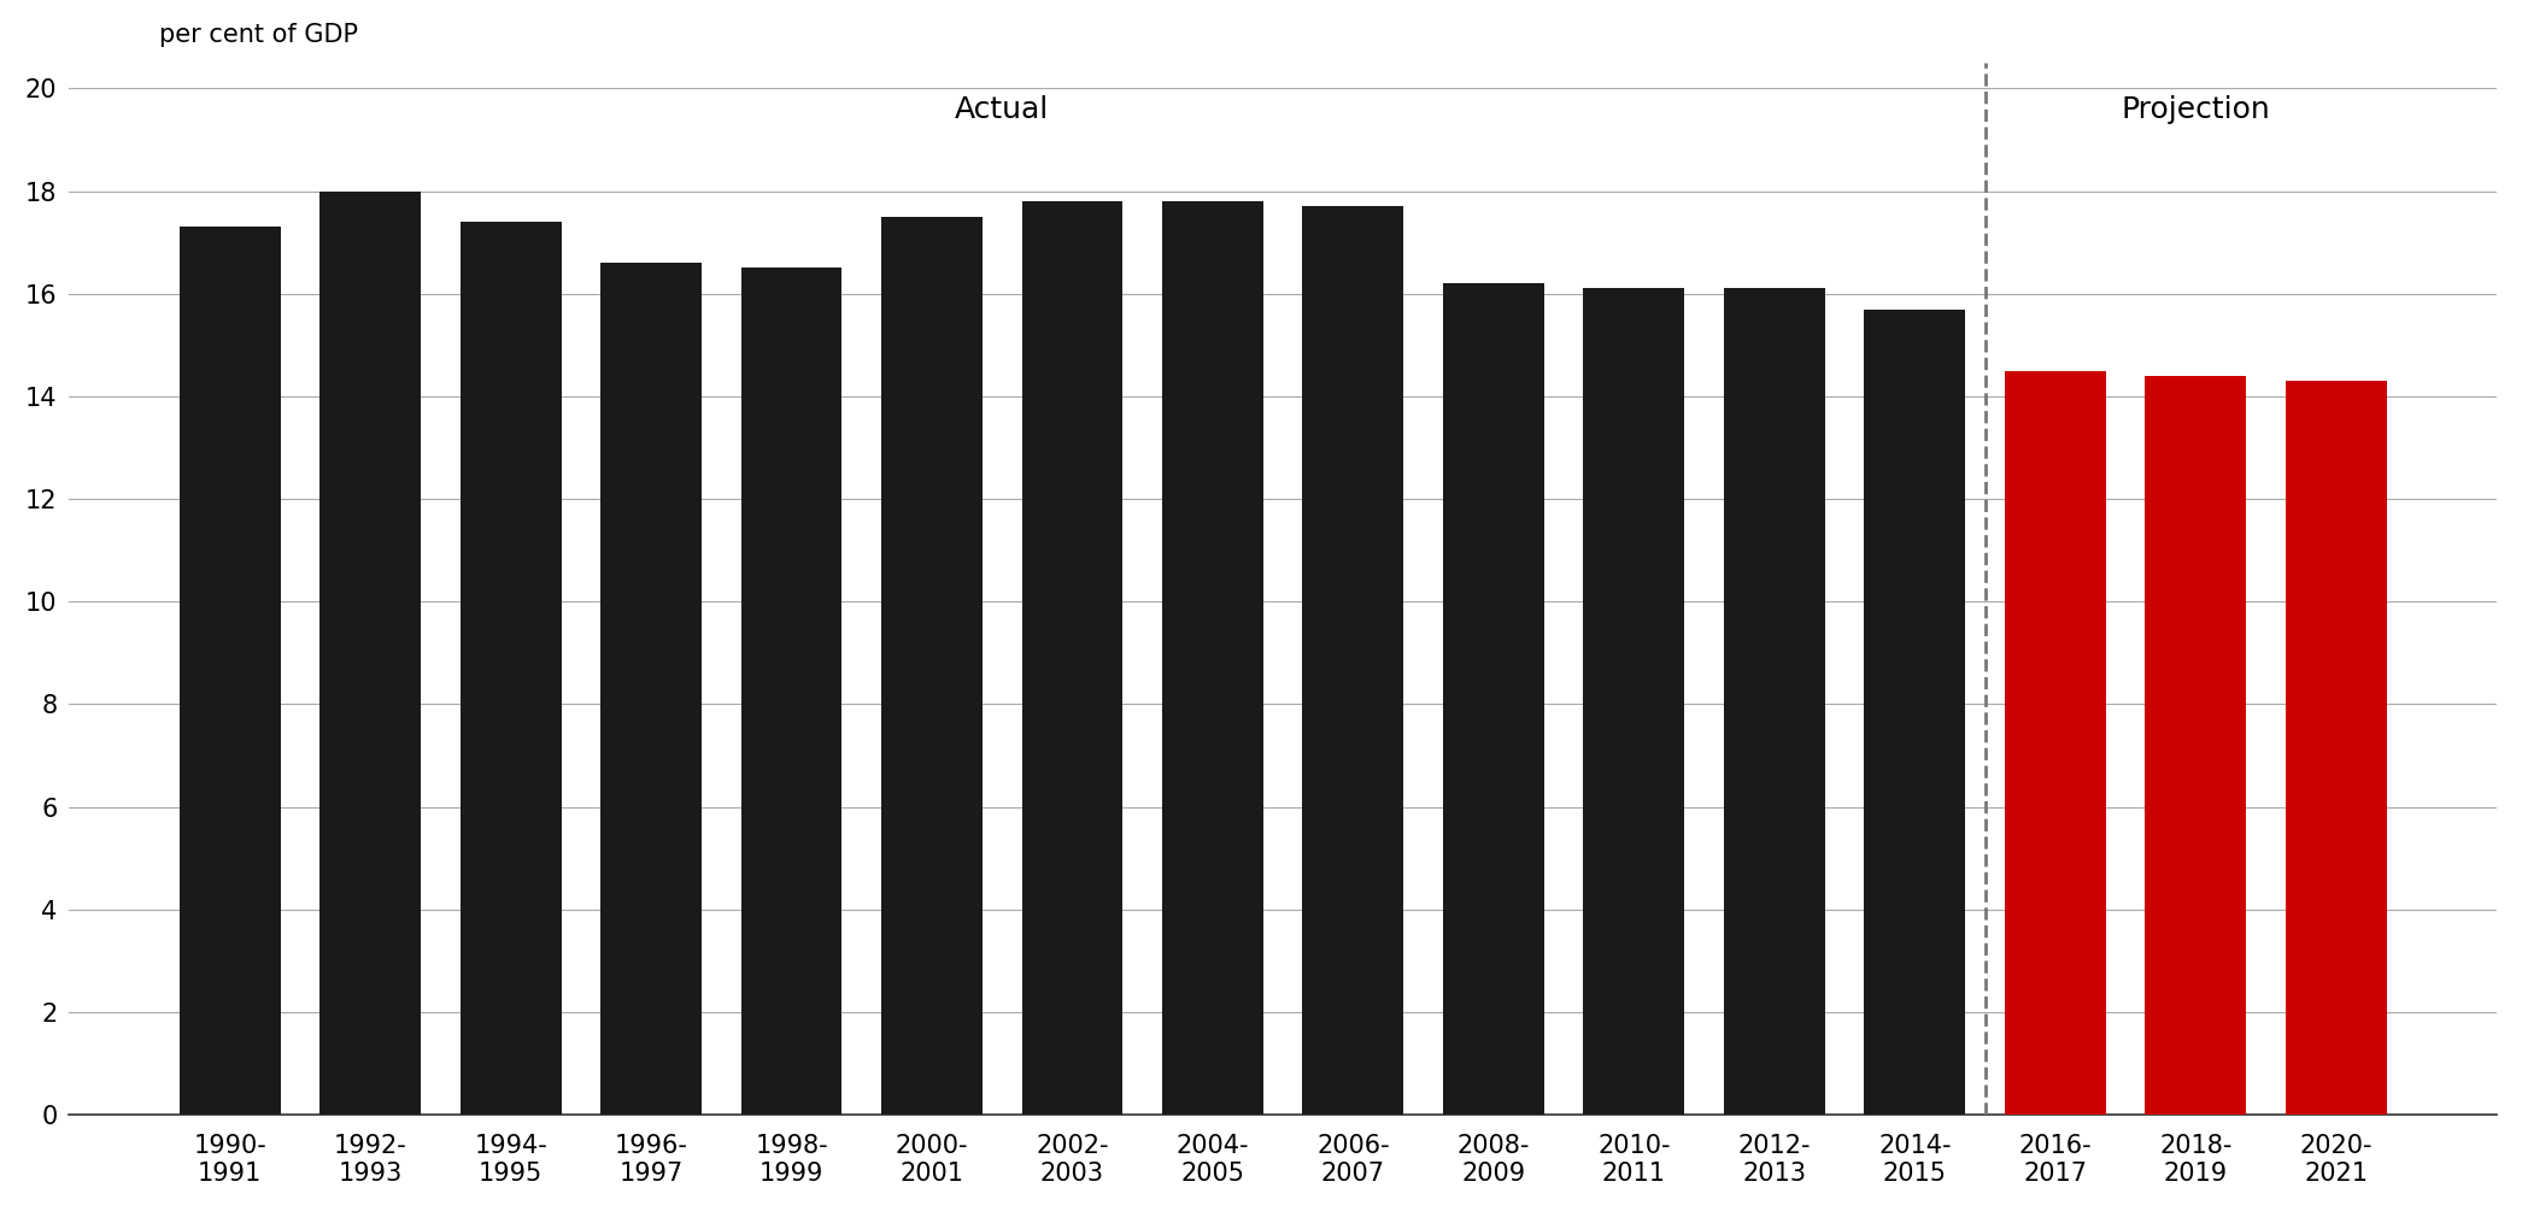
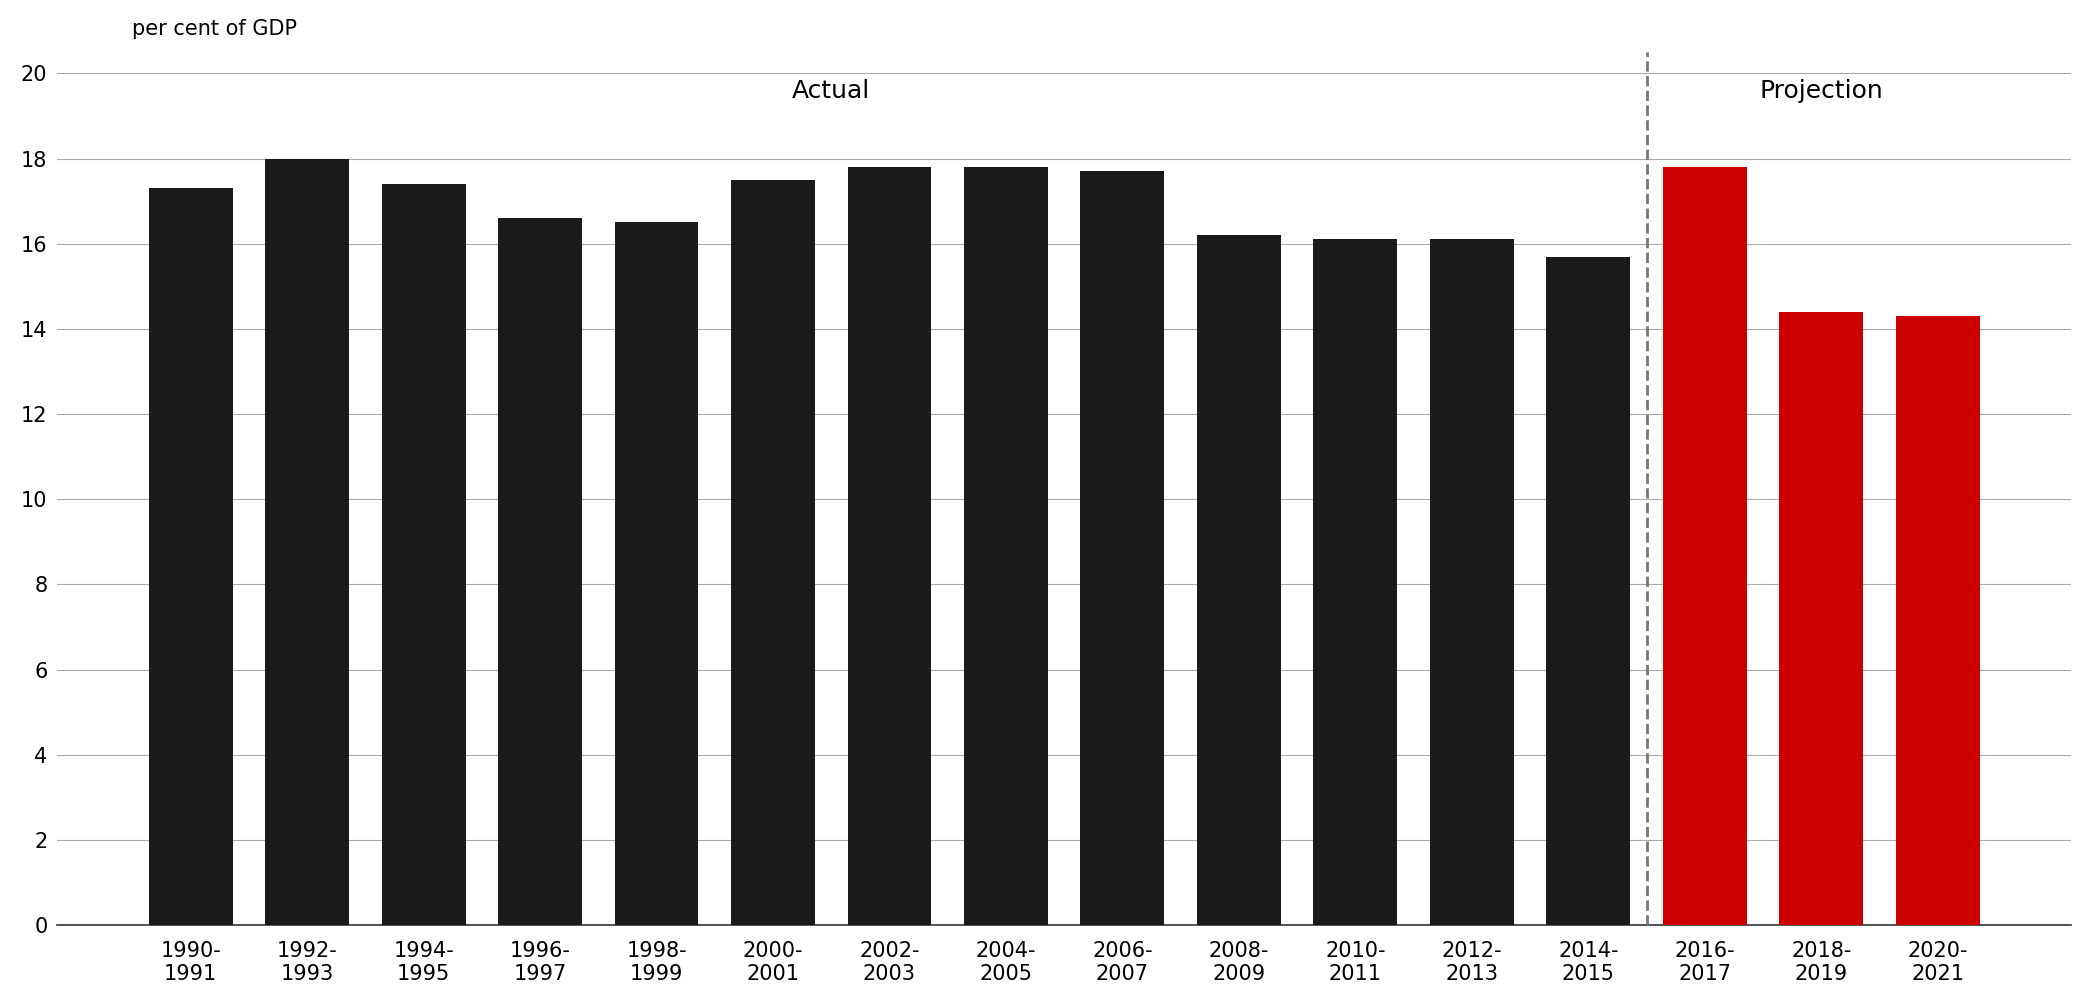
2016- 2017: 14.5 -> 17.8
